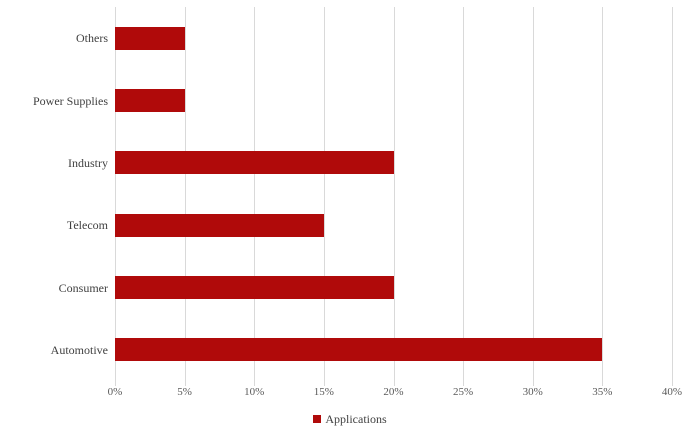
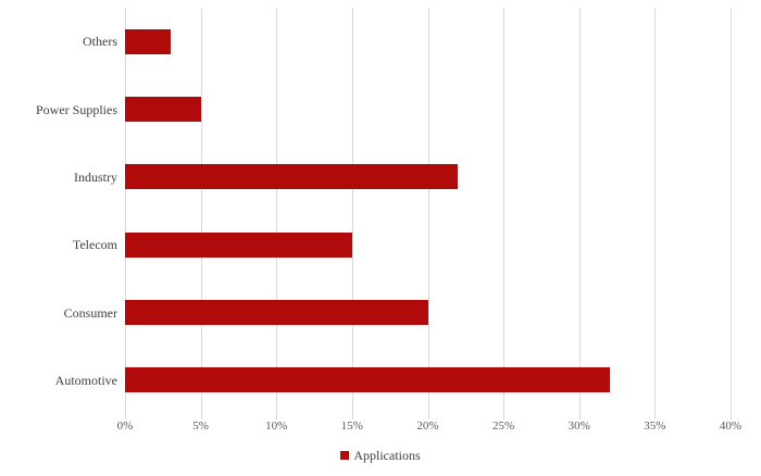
Others: 5% -> 3%
Industry: 20% -> 22%
Automotive: 35% -> 32%
